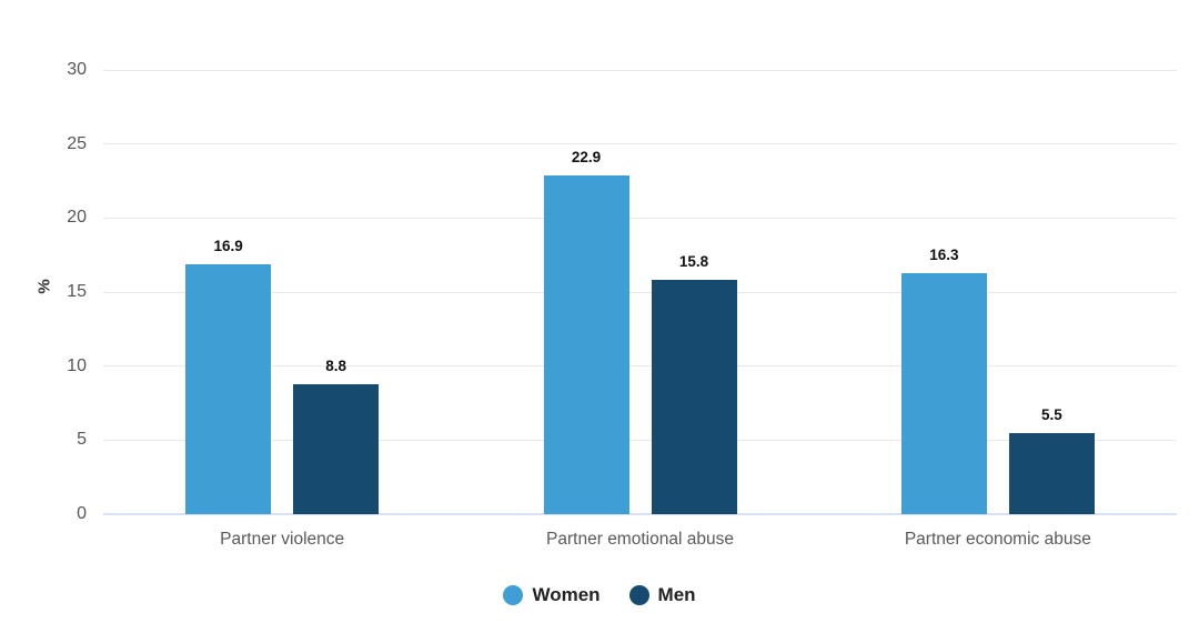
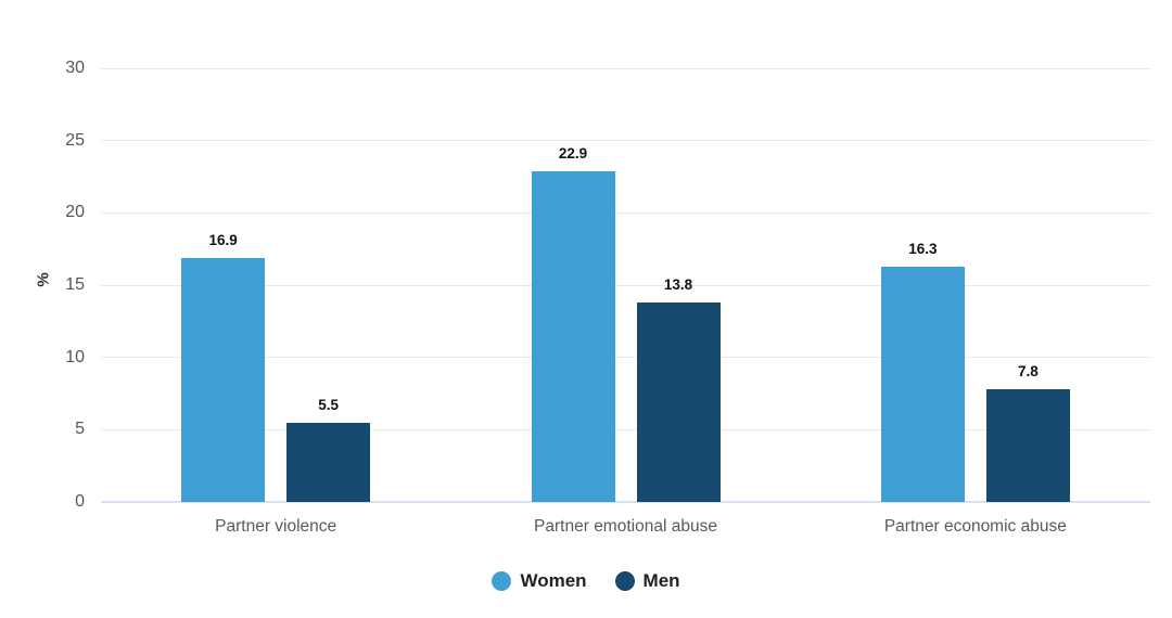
Men/Partner violence: 8.8 -> 5.5
Men/Partner emotional abuse: 15.8 -> 13.8
Men/Partner economic abuse: 5.5 -> 7.8
